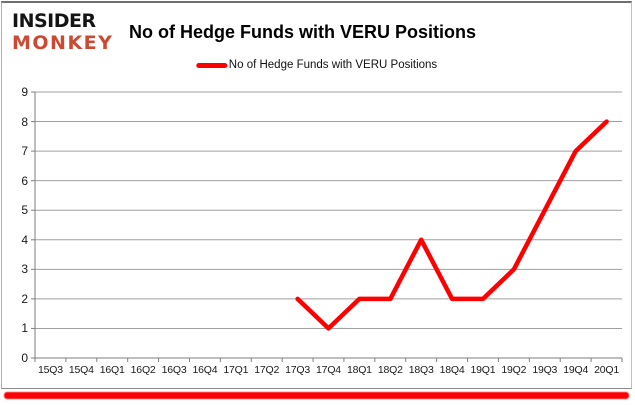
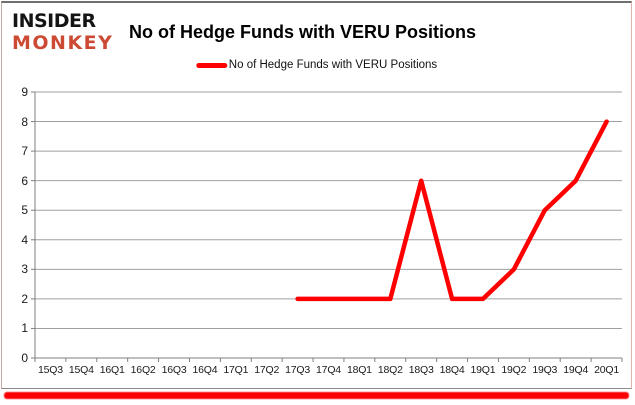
17Q4: 1 -> 2
18Q3: 4 -> 6
19Q4: 7 -> 6
